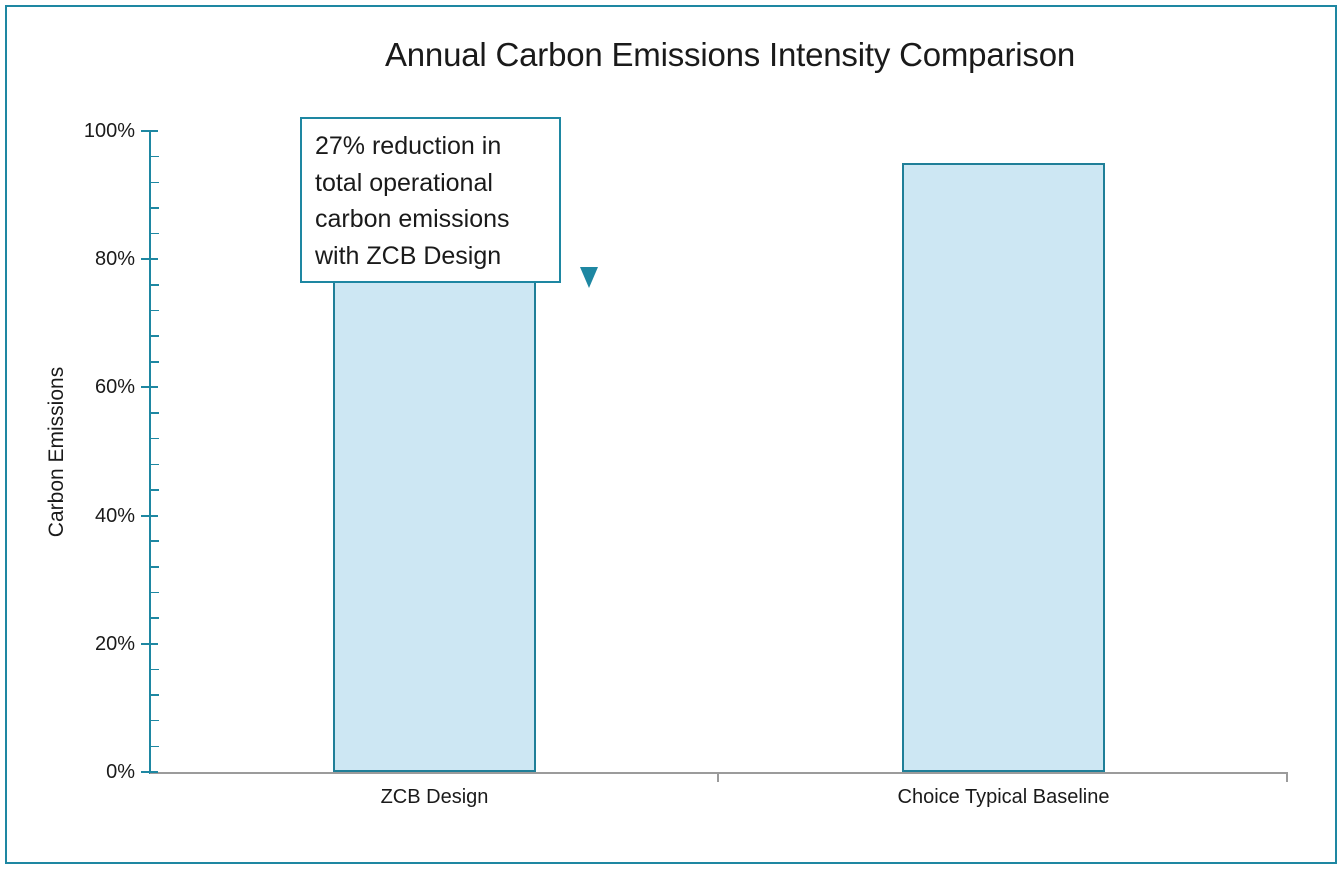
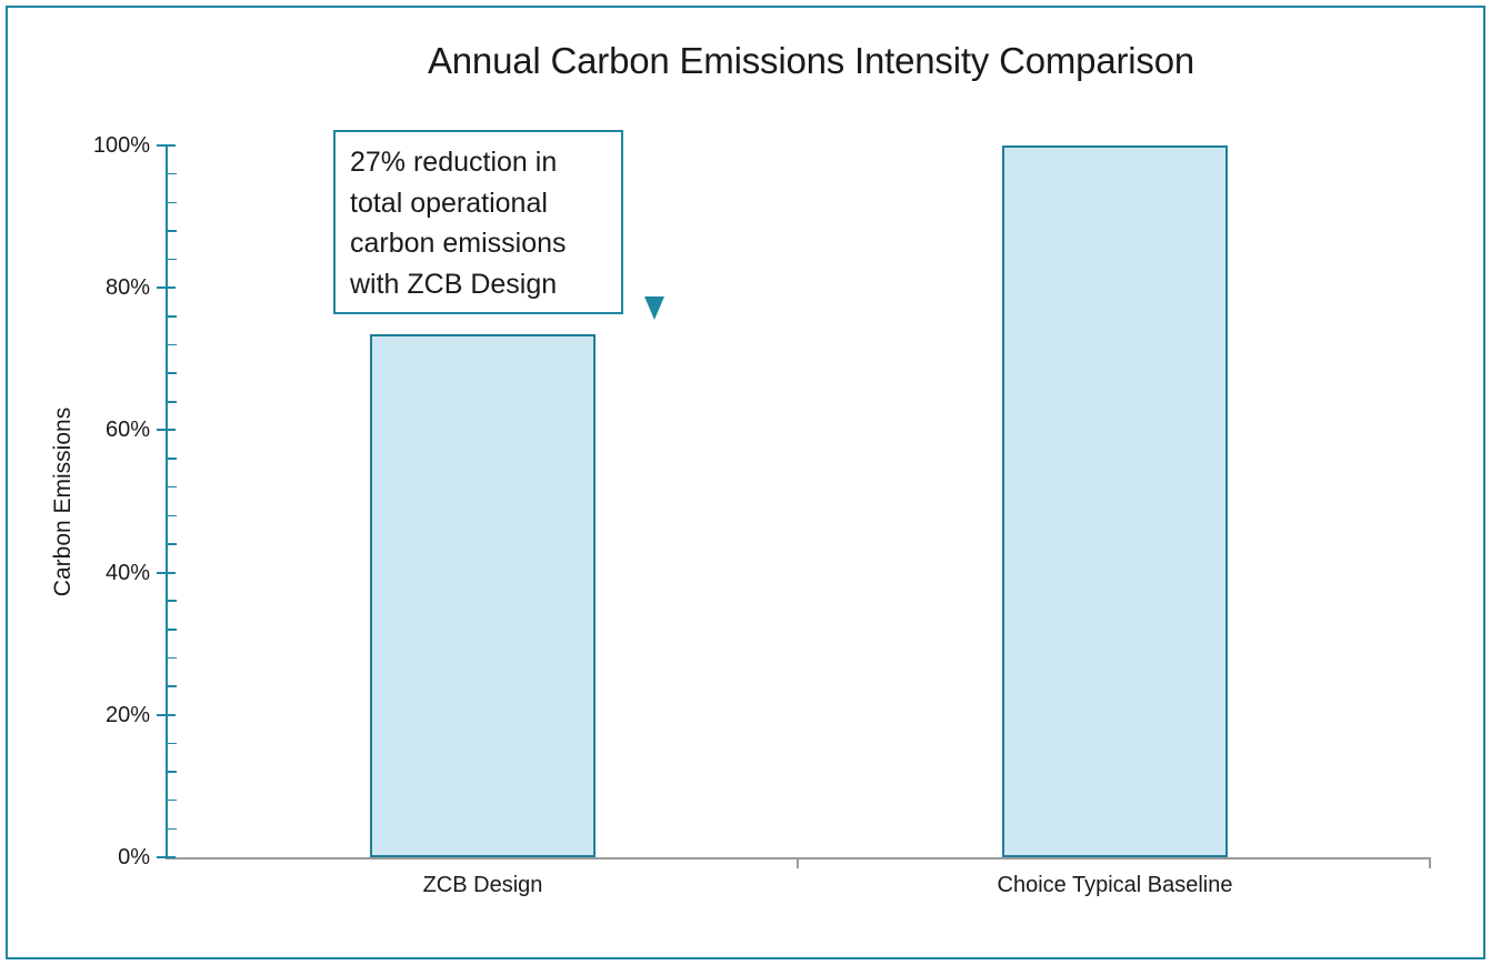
ZCB Design: 84% -> 74%
Choice Typical Baseline: 95% -> 100%
